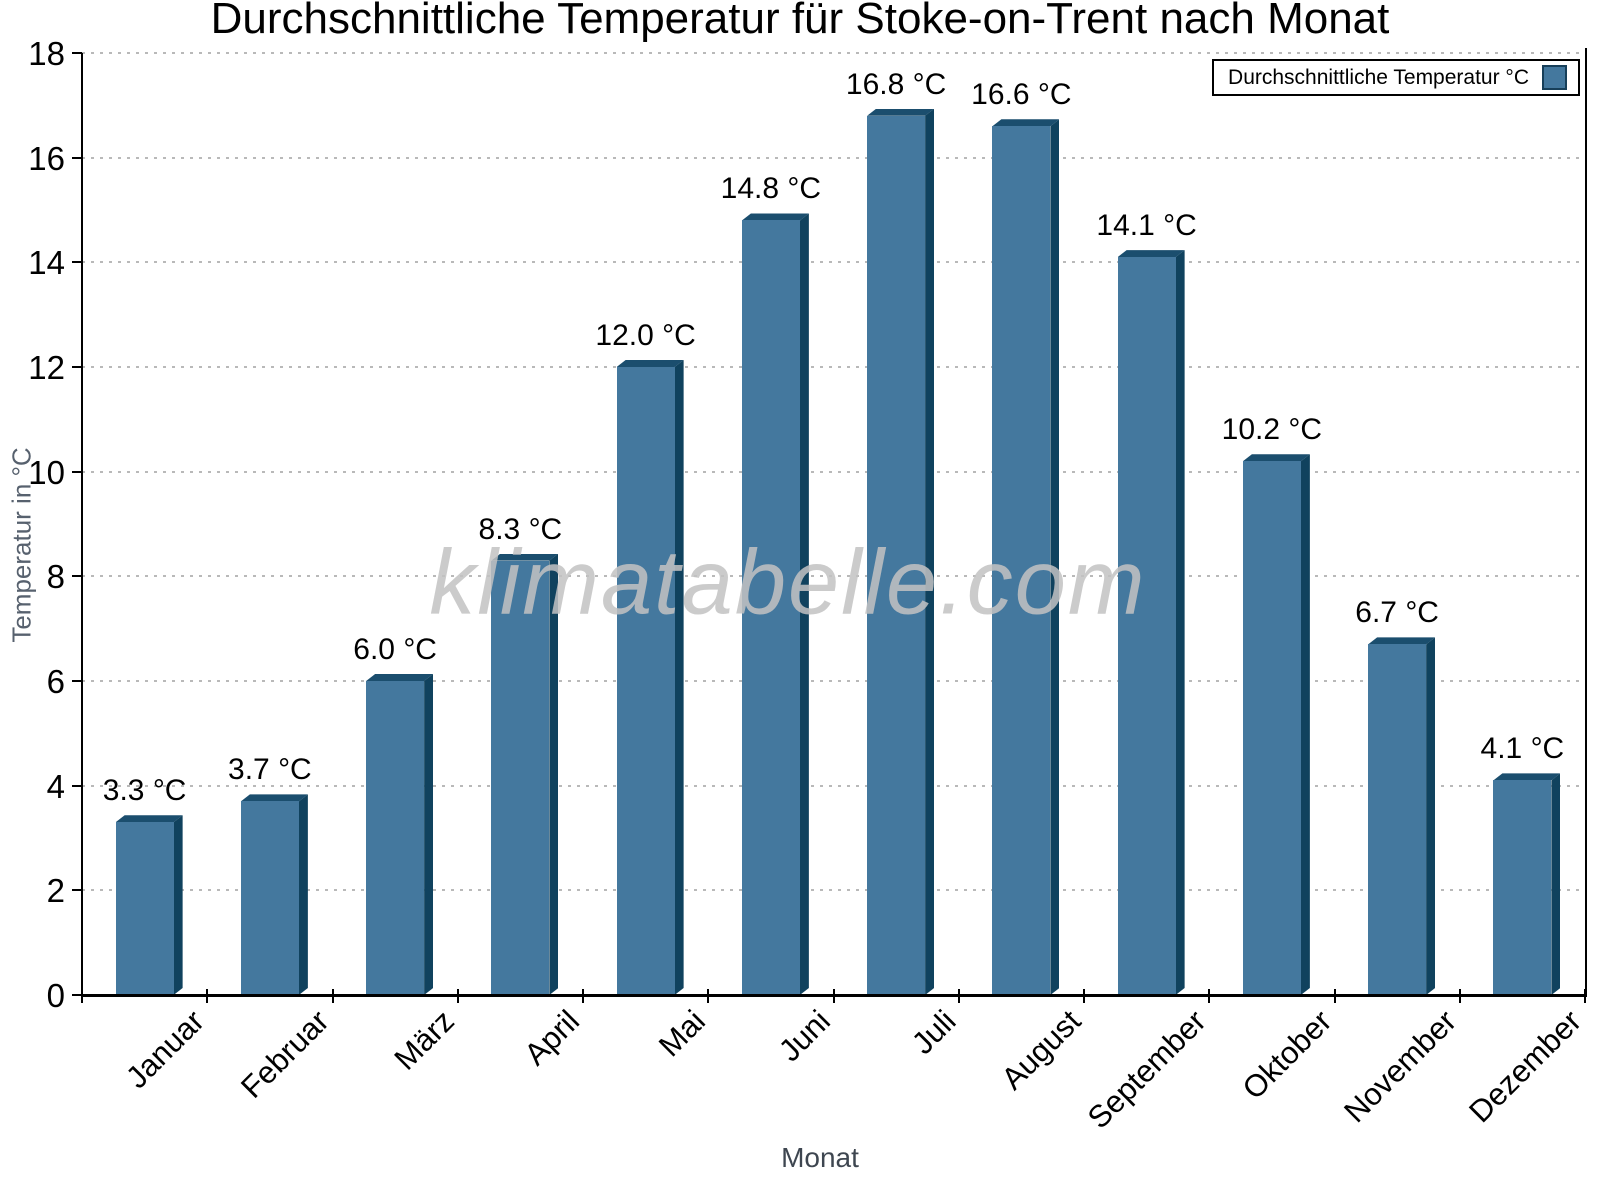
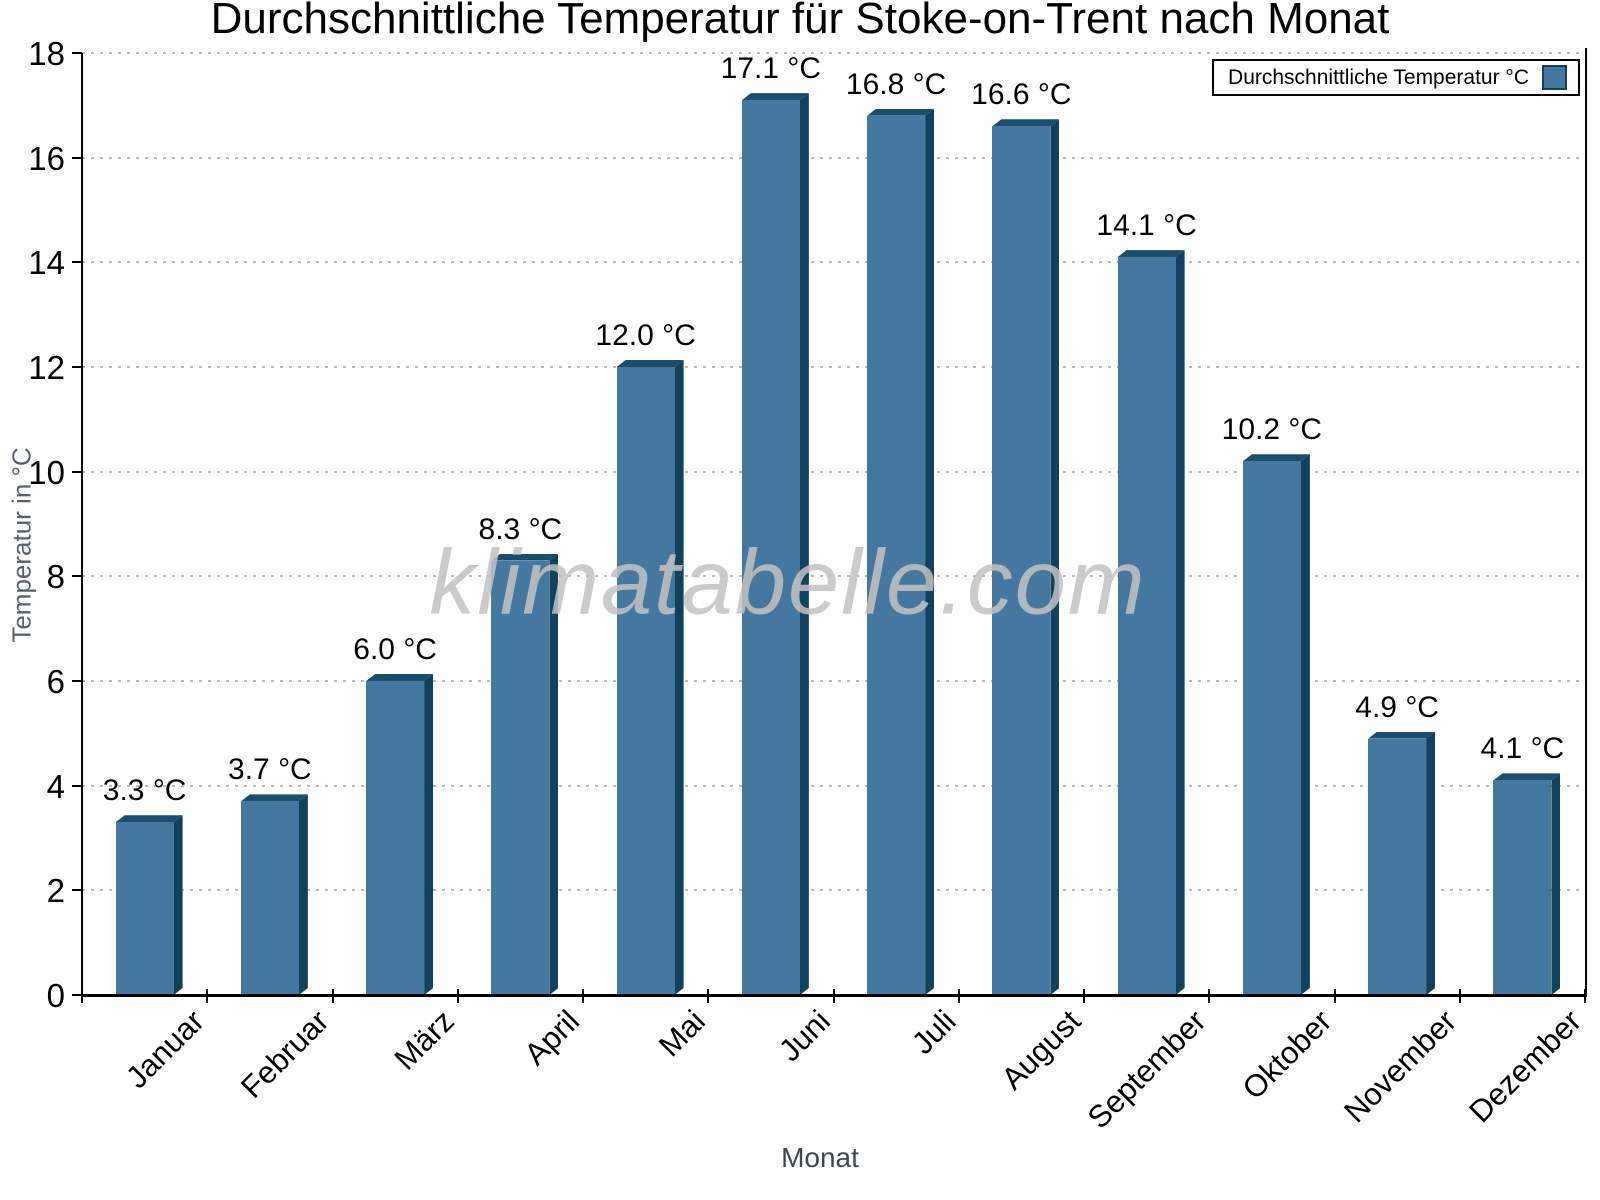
Juni: 14.8 -> 17.1
November: 6.7 -> 4.9
